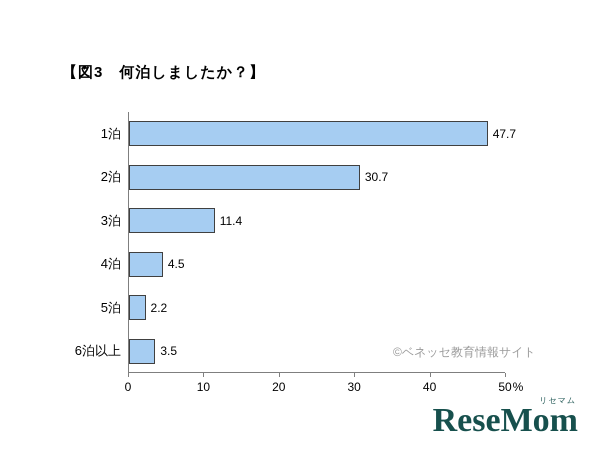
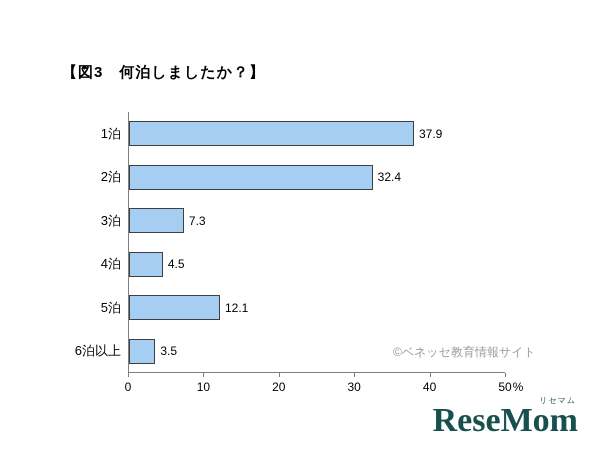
1泊: 47.7 -> 37.9
2泊: 30.7 -> 32.4
3泊: 11.4 -> 7.3
5泊: 2.2 -> 12.1
